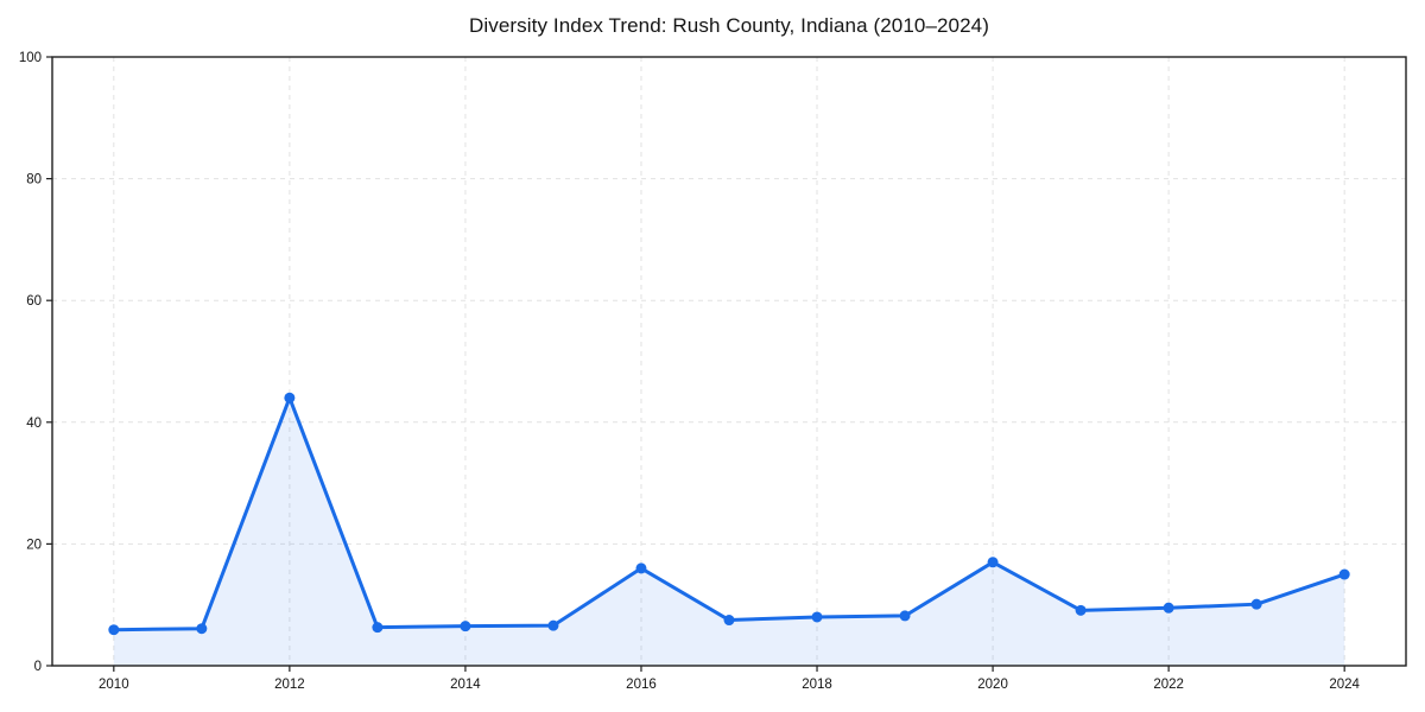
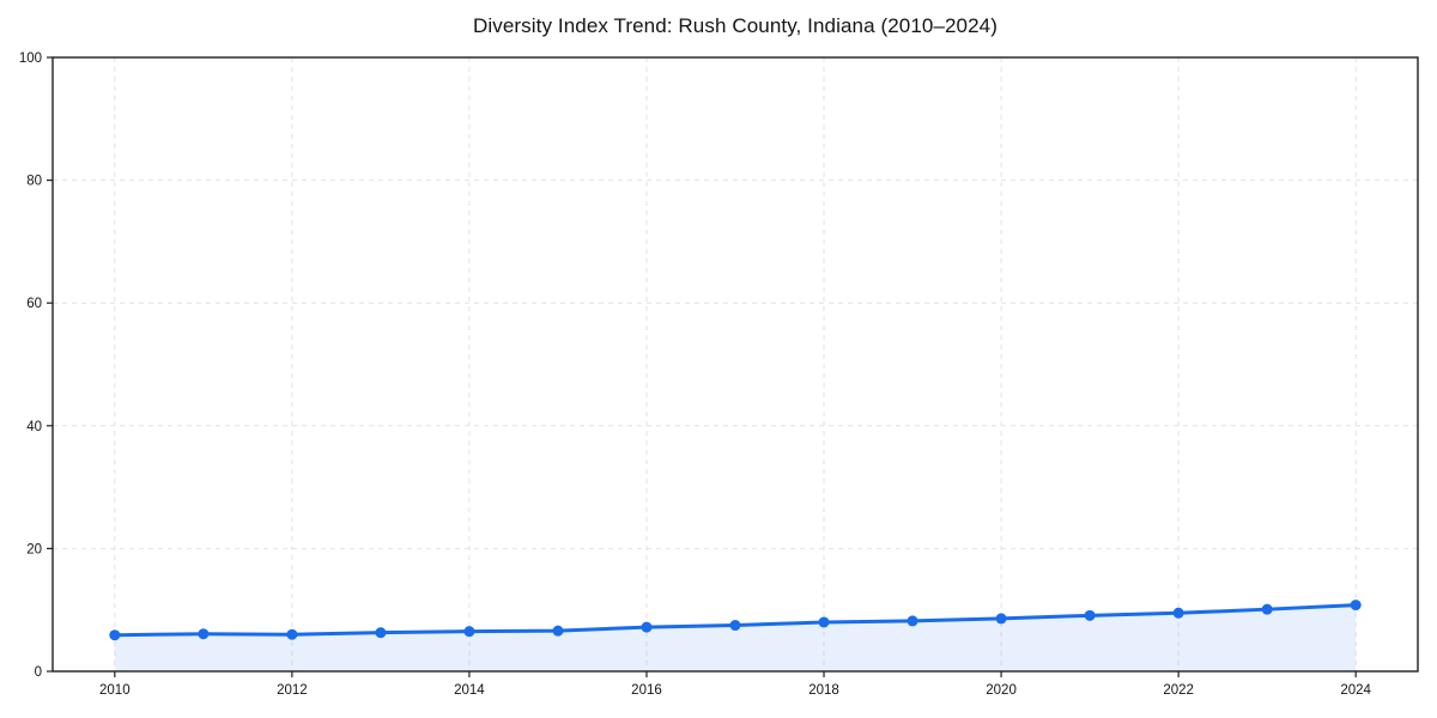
2012: 44 -> 6
2016: 16 -> 7
2020: 17 -> 9
2024: 15 -> 11
